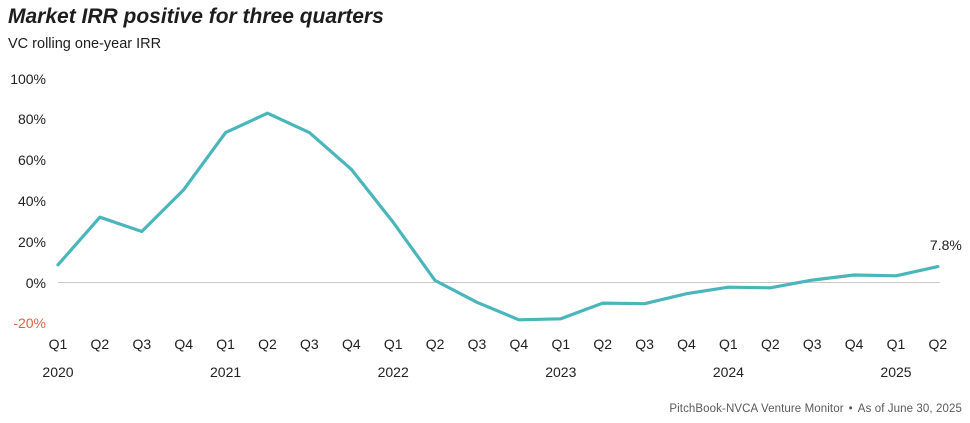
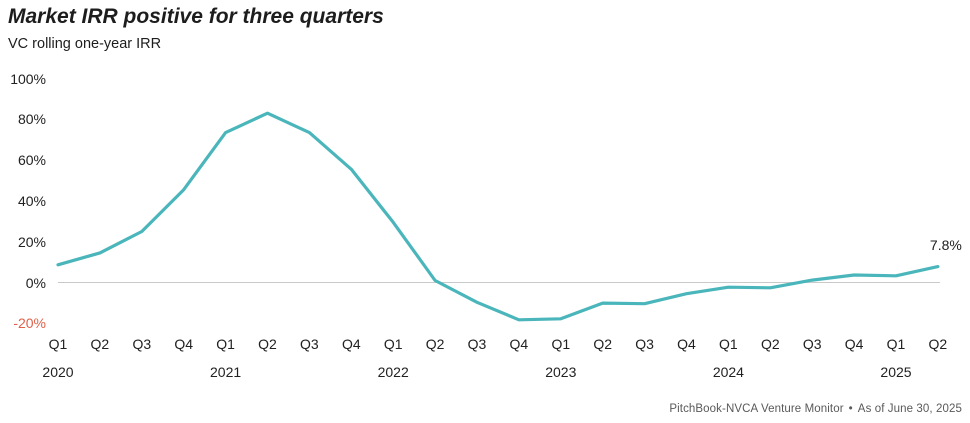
Q2 2020: 32% -> 14%
